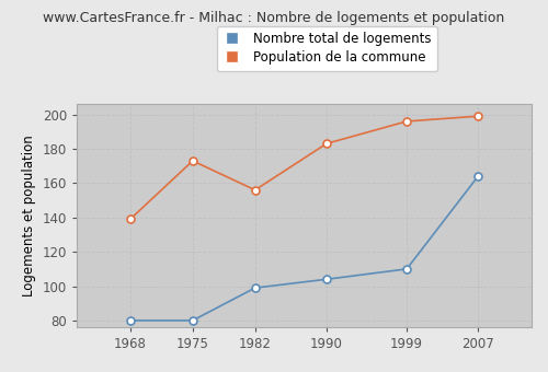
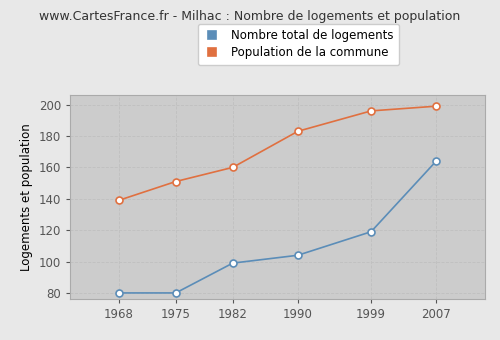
Population de la commune/1975: 173 -> 151
Population de la commune/1982: 156 -> 160
Nombre total de logements/1999: 110 -> 119
